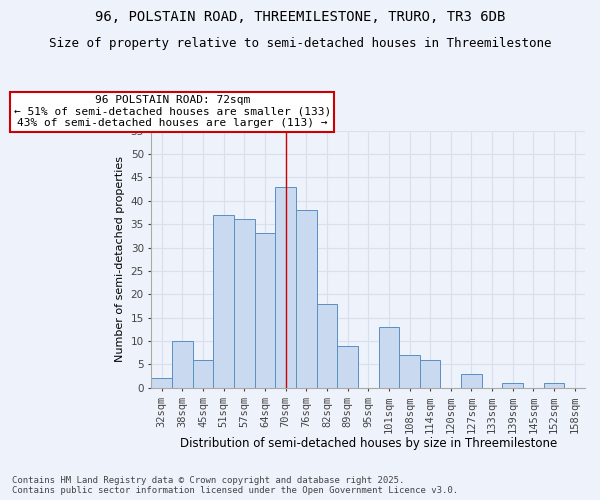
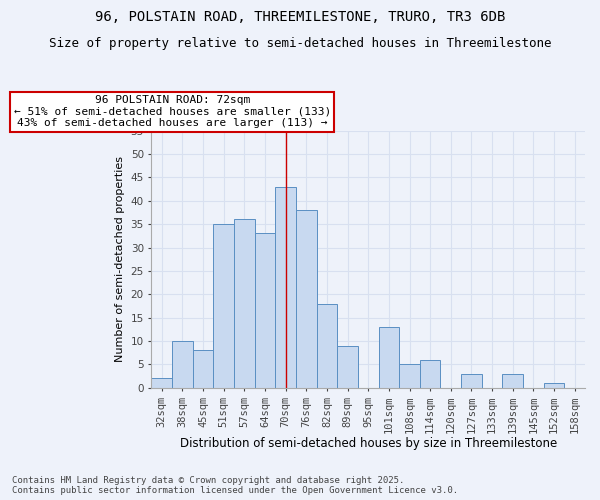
45sqm: 6 -> 8
51sqm: 37 -> 35
108sqm: 7 -> 5
139sqm: 1 -> 3
